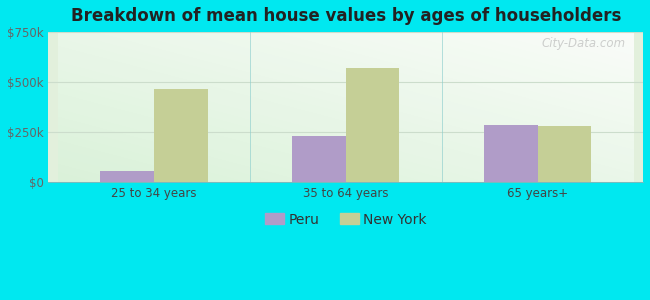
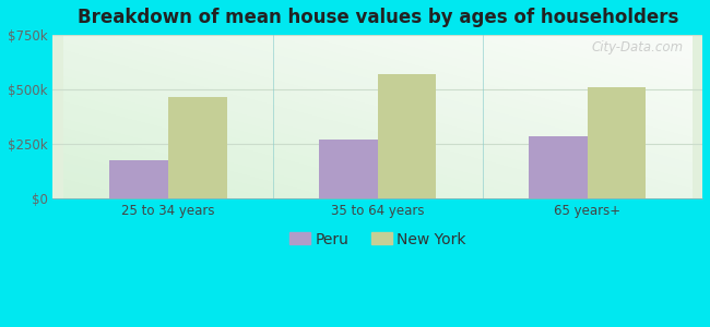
Peru/25 to 34 years: $55k -> $175k
Peru/35 to 64 years: $230k -> $270k
New York/65 years+: $280k -> $510k
